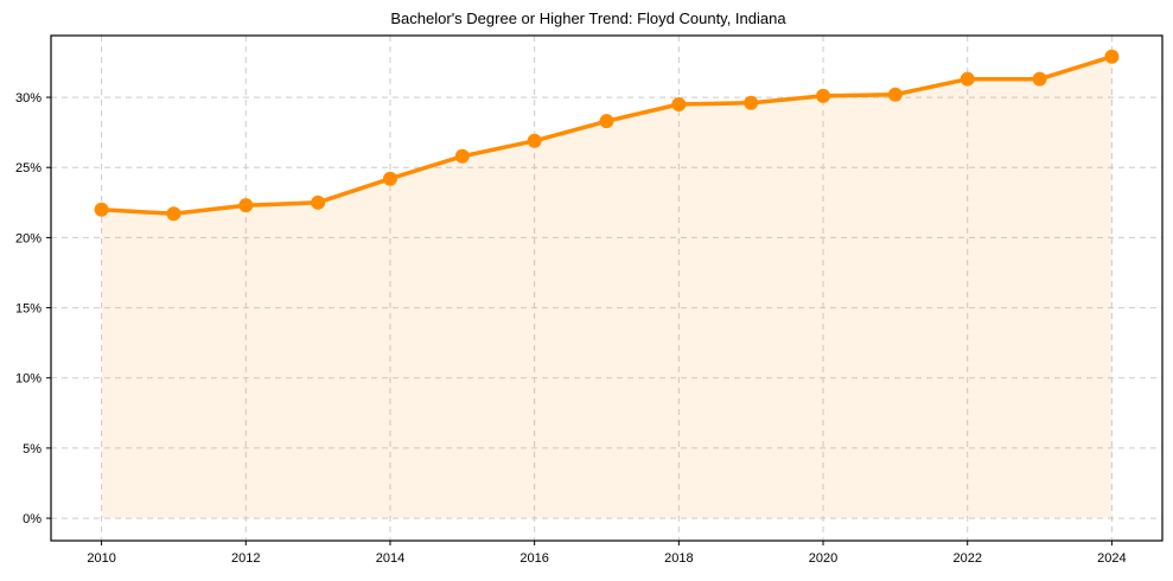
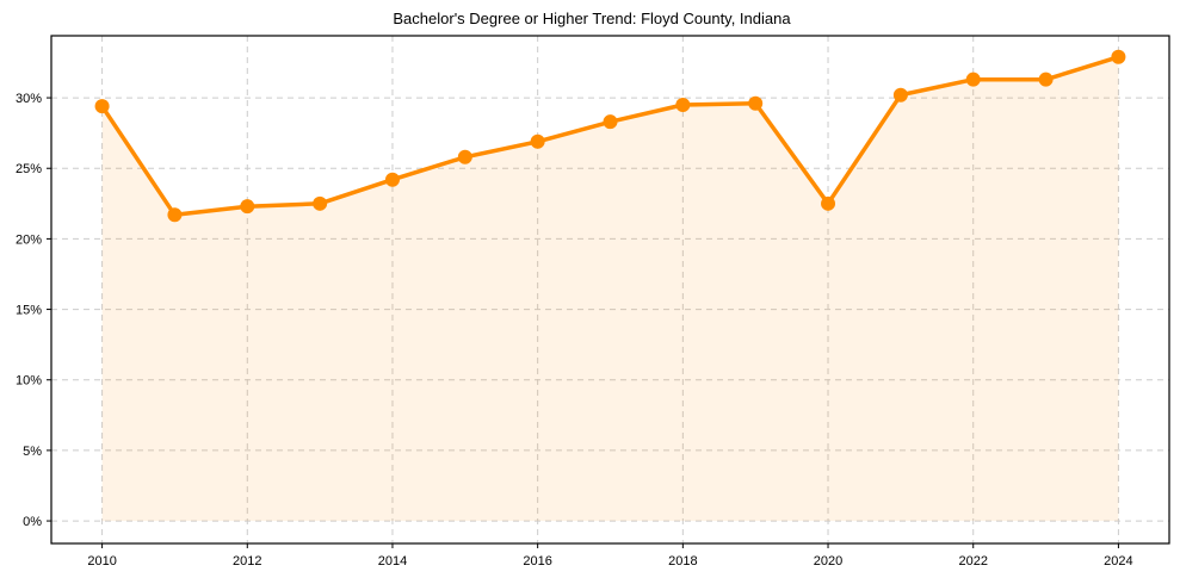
2010: 22.0% -> 29.4%
2020: 30.1% -> 22.5%
